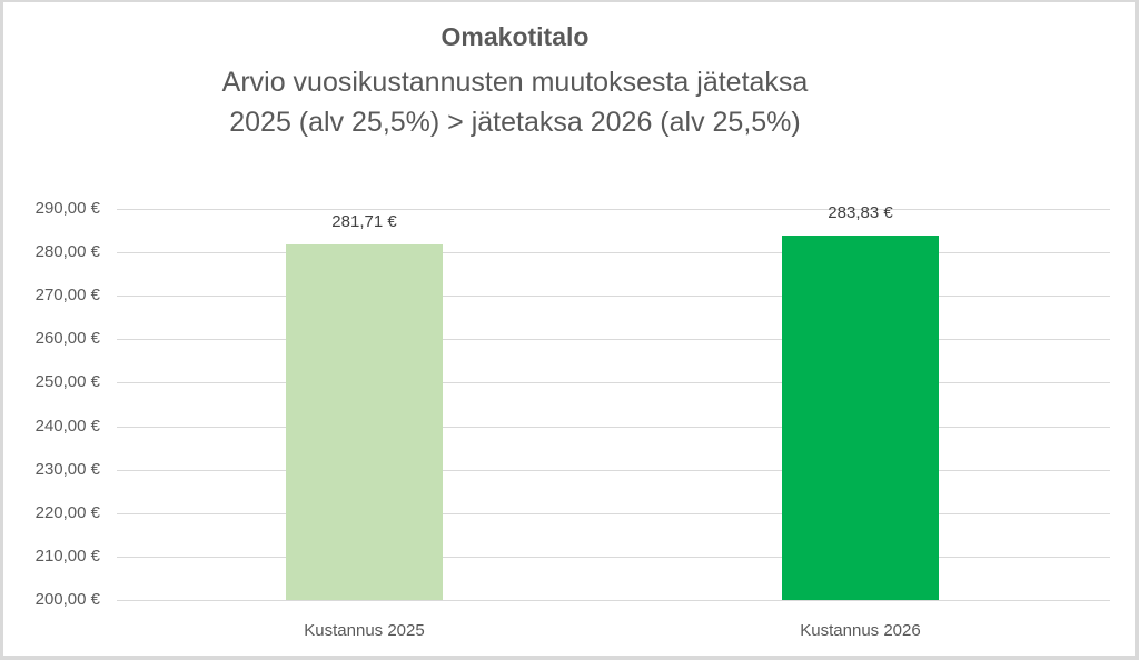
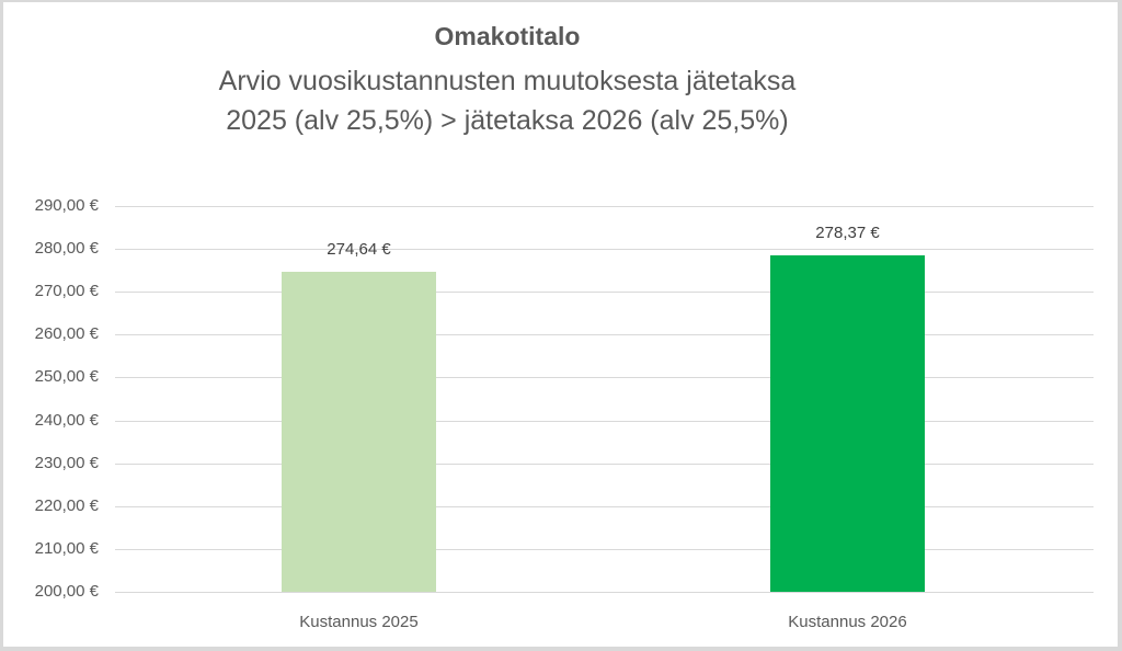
Kustannus 2025: 281,71 -> 274,64
Kustannus 2026: 283,83 -> 278,37
